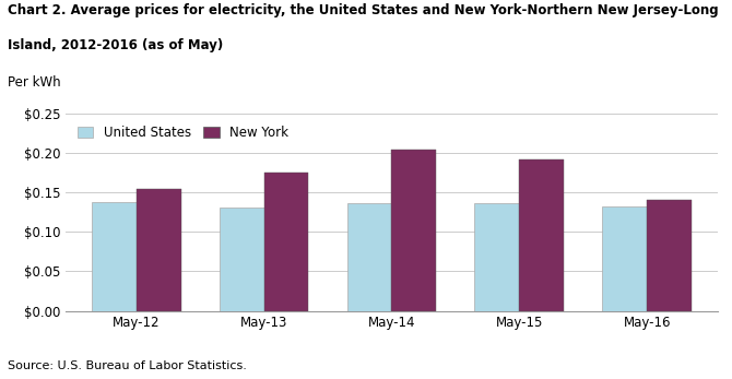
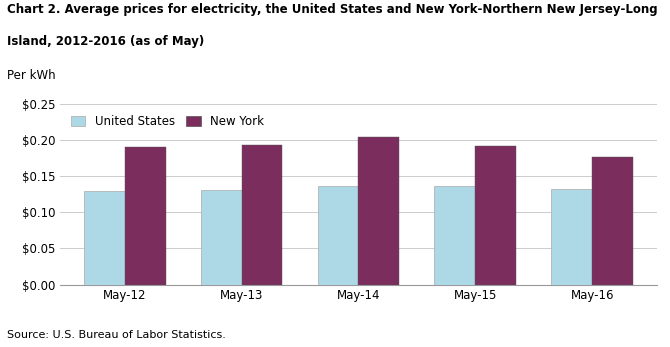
United States/May-12: $0.138 -> $0.130
New York/May-12: $0.154 -> $0.190
New York/May-13: $0.176 -> $0.193
New York/May-16: $0.140 -> $0.177
